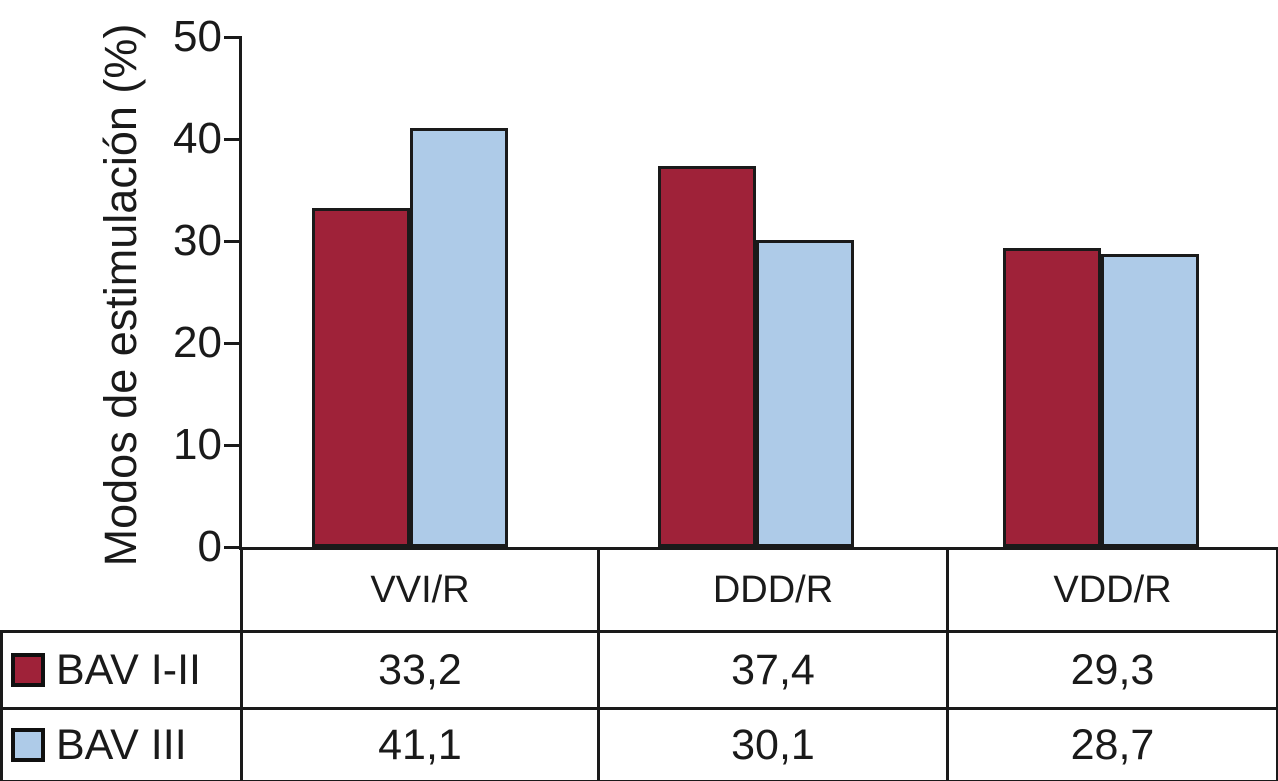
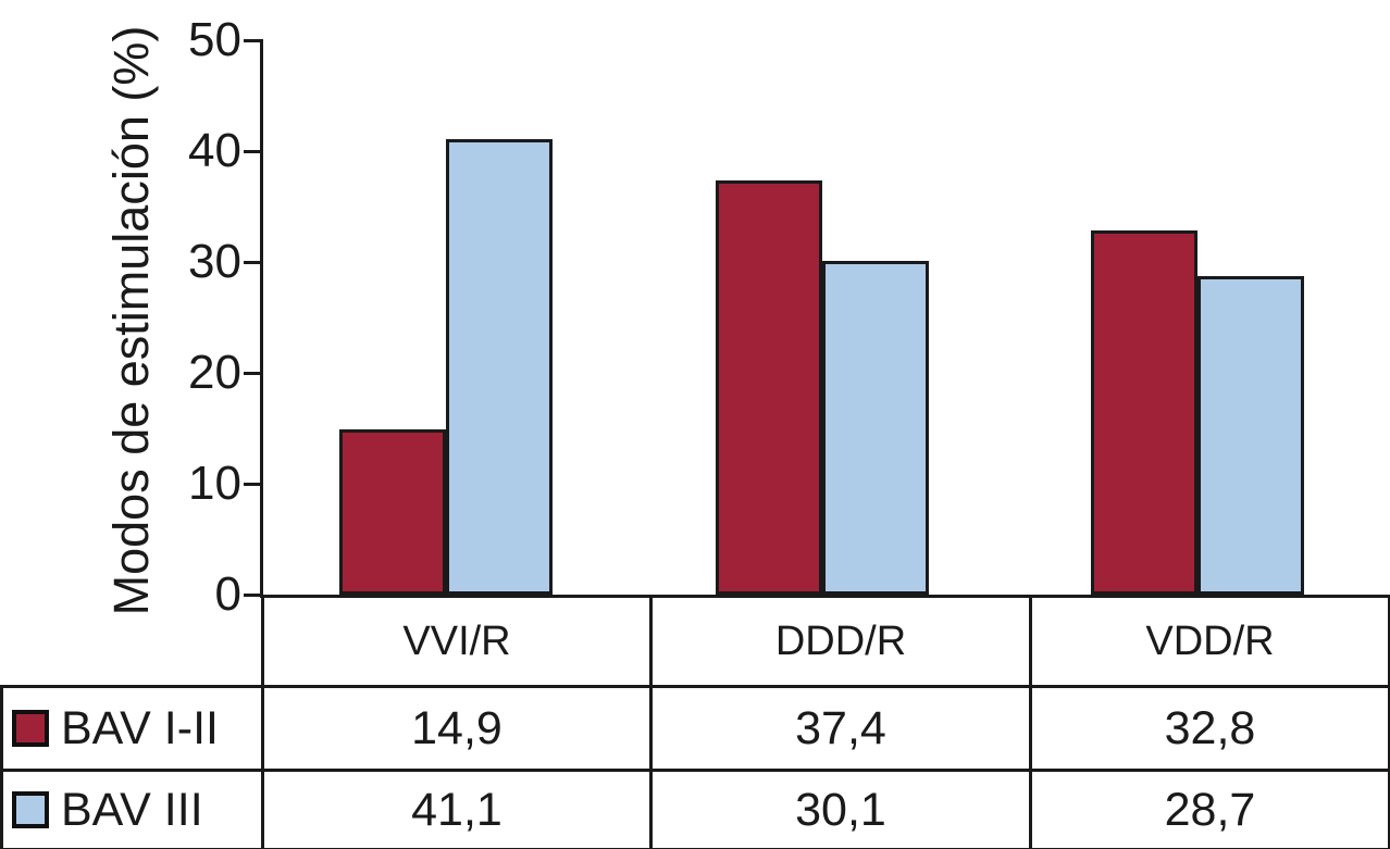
BAV I-II/VVI/R: 33,2 -> 14,9
BAV I-II/VDD/R: 29,3 -> 32,8
